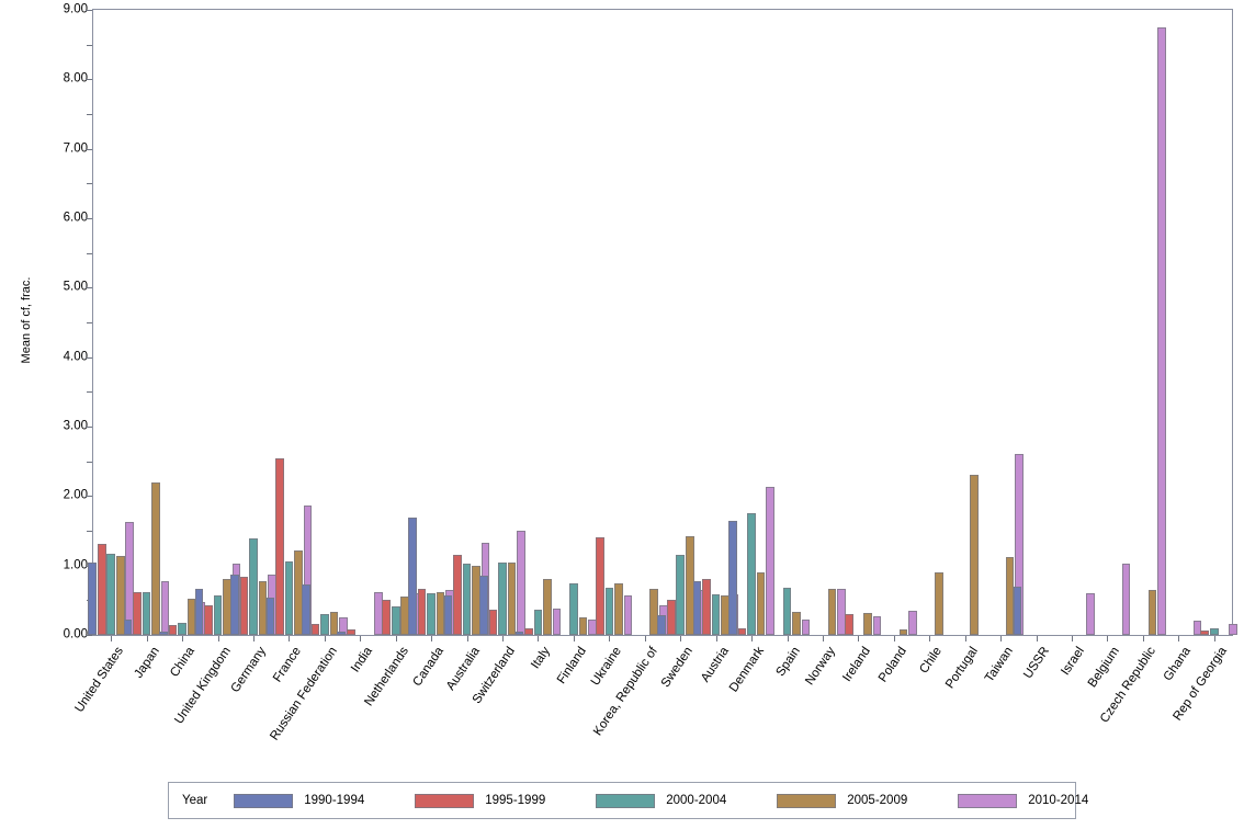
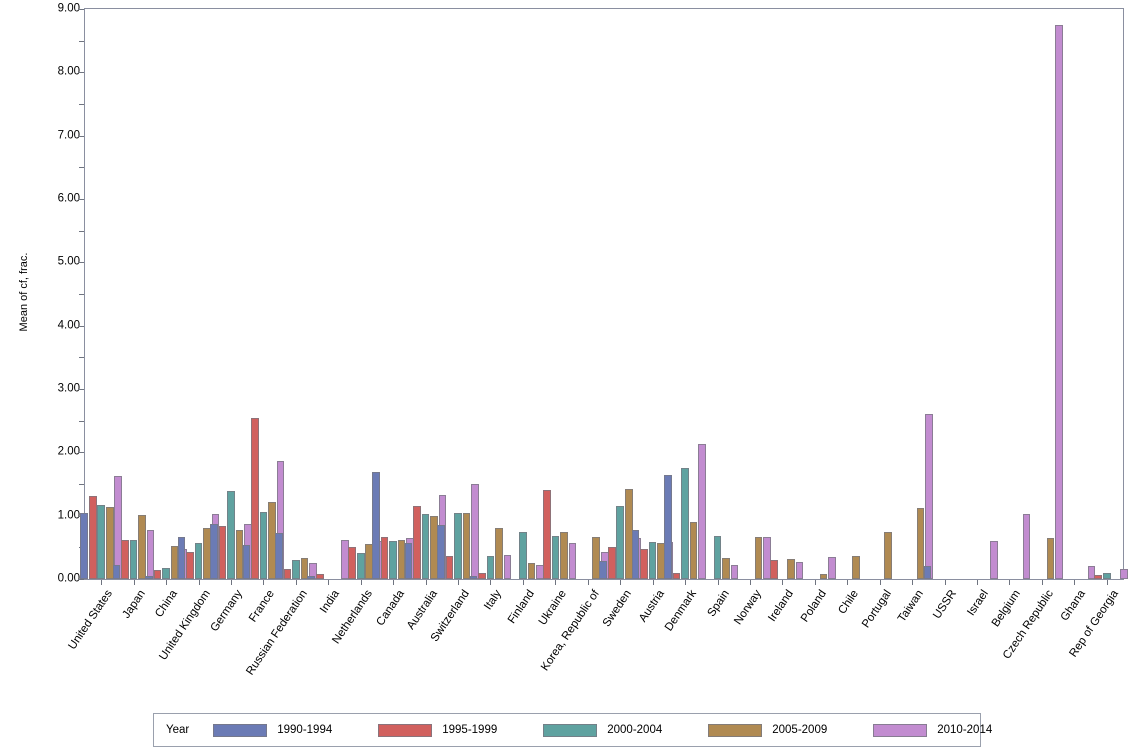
2005-2009/Japan: 2.2 -> 1.0
1995-1999/Austria: 0.8 -> 0.5
2005-2009/Chile: 0.9 -> 0.4
2005-2009/Portugal: 2.3 -> 0.7
1990-1994/USSR: 0.7 -> 0.2
